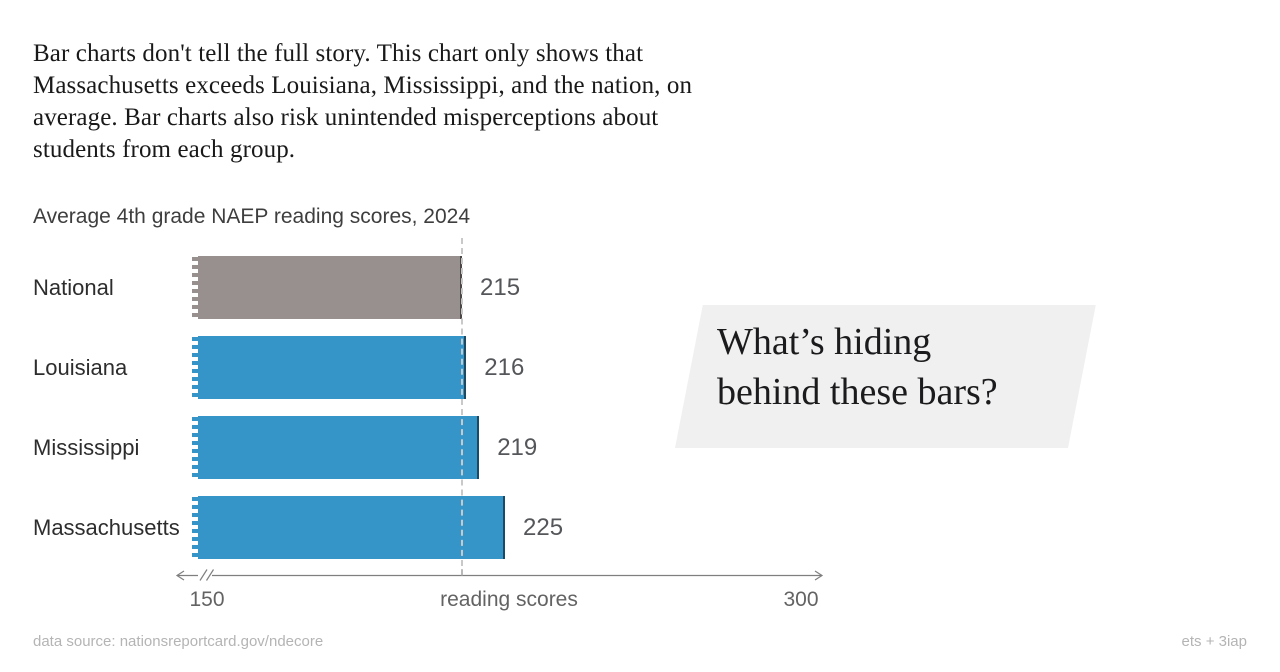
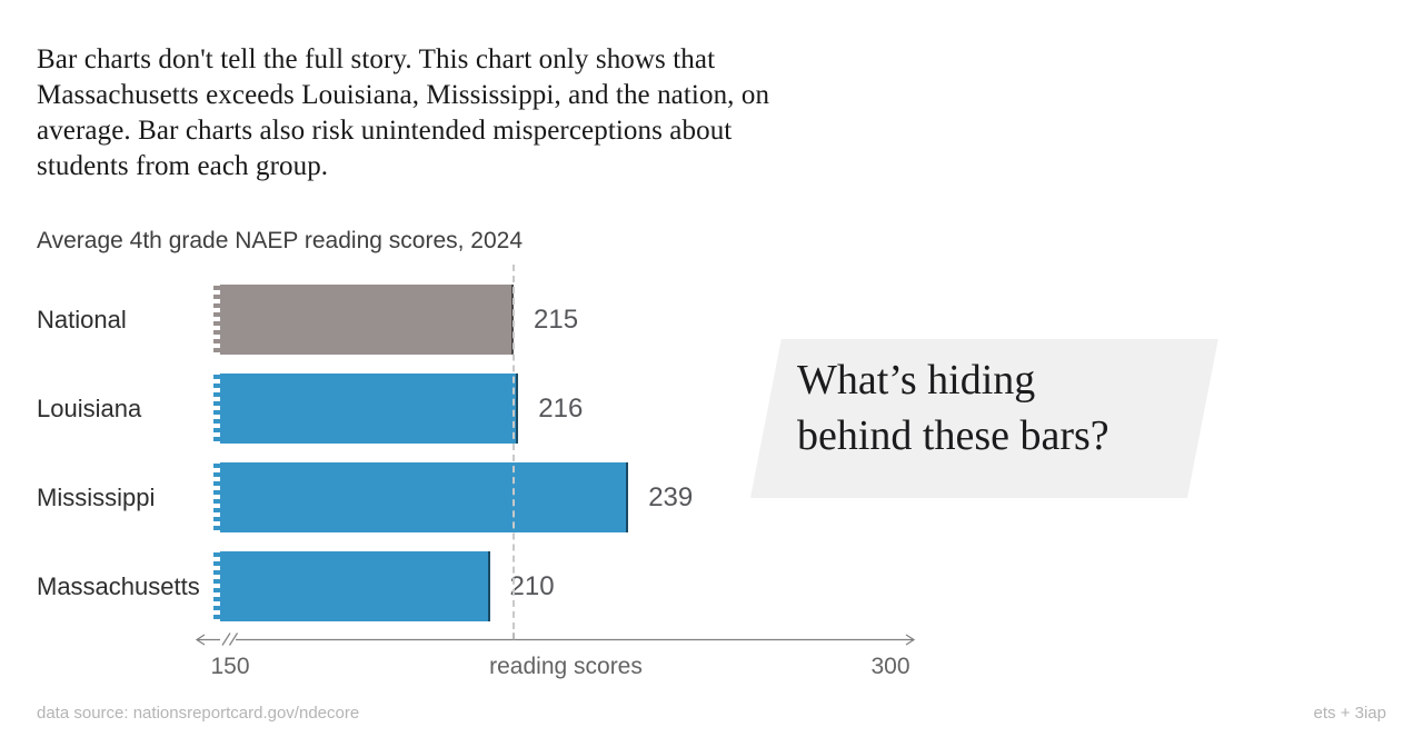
Mississippi: 219 -> 239
Massachusetts: 225 -> 210
